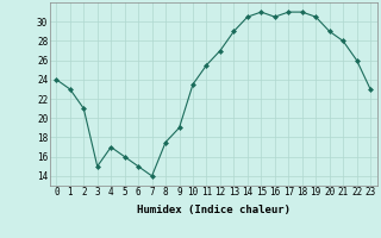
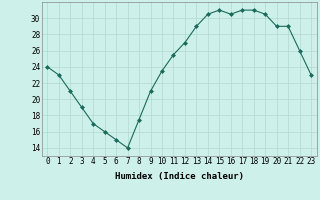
3: 15.0 -> 19.0
9: 19.0 -> 21.0
21: 28.0 -> 29.0
